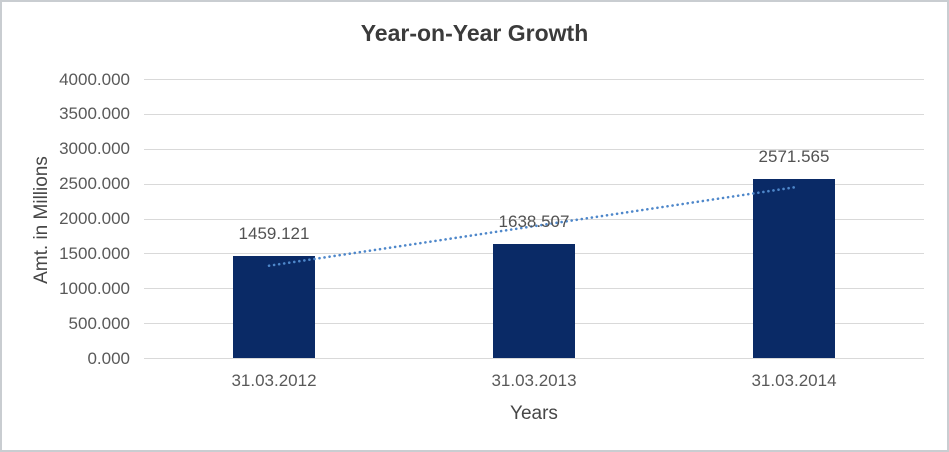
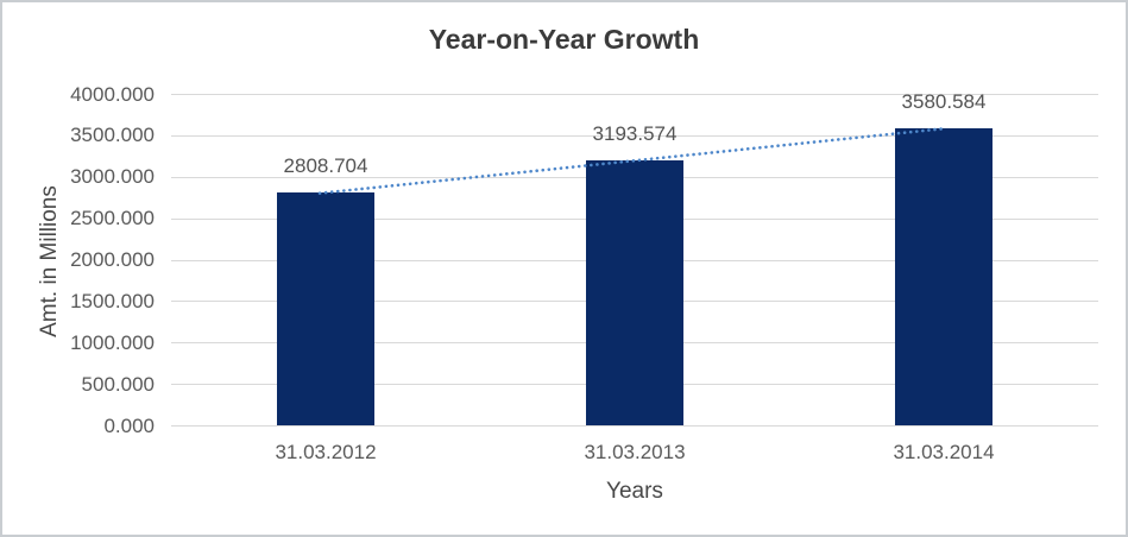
31.03.2012: 1459.121 -> 2808.704
31.03.2013: 1638.507 -> 3193.574
31.03.2014: 2571.565 -> 3580.584
